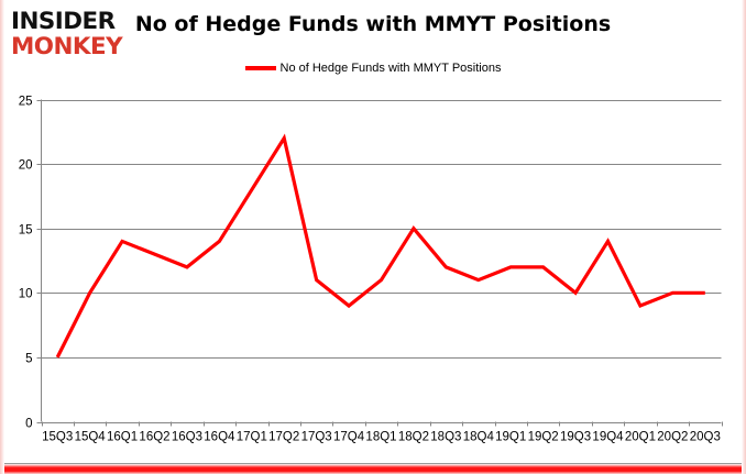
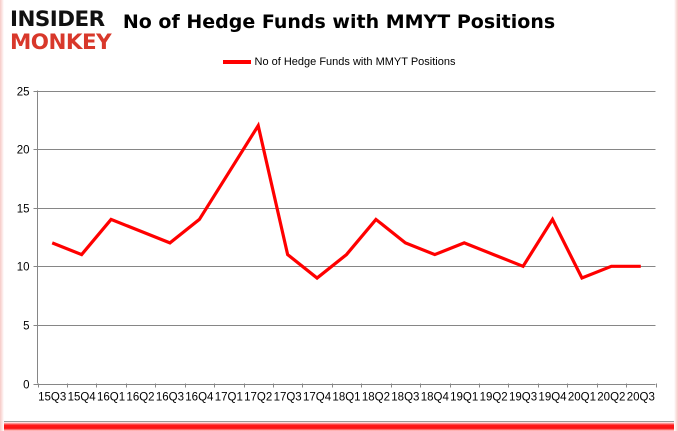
15Q3: 5 -> 12
15Q4: 10 -> 11
18Q2: 15 -> 14
19Q2: 12 -> 11
